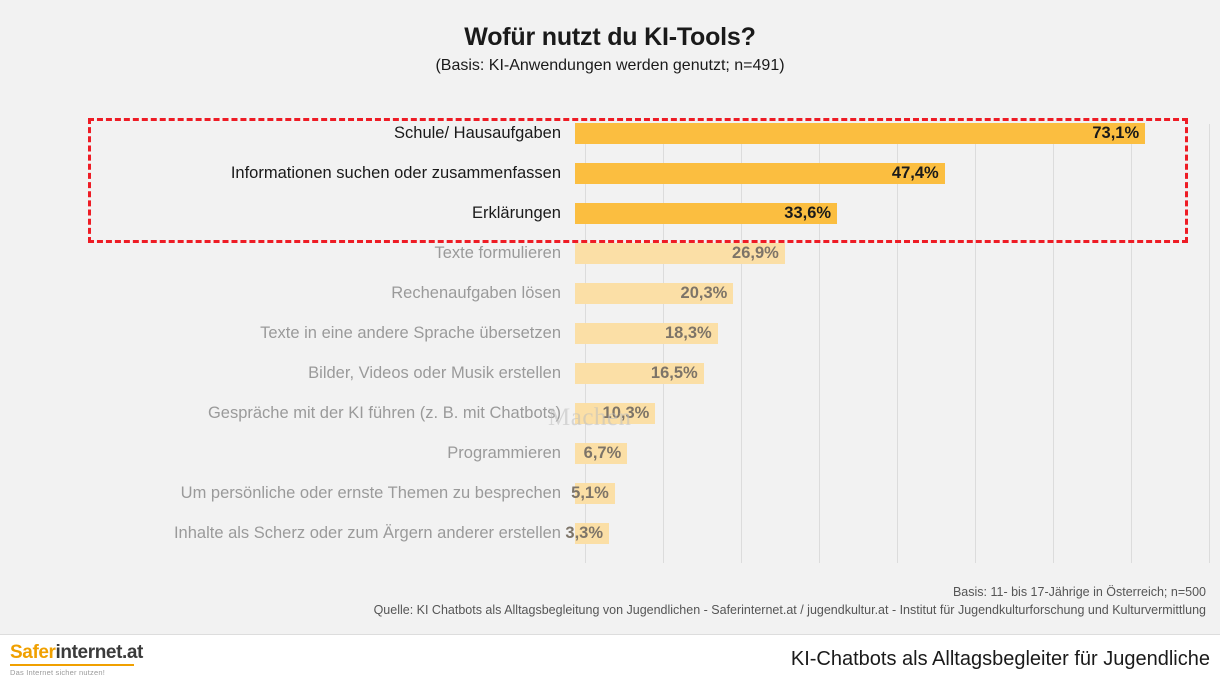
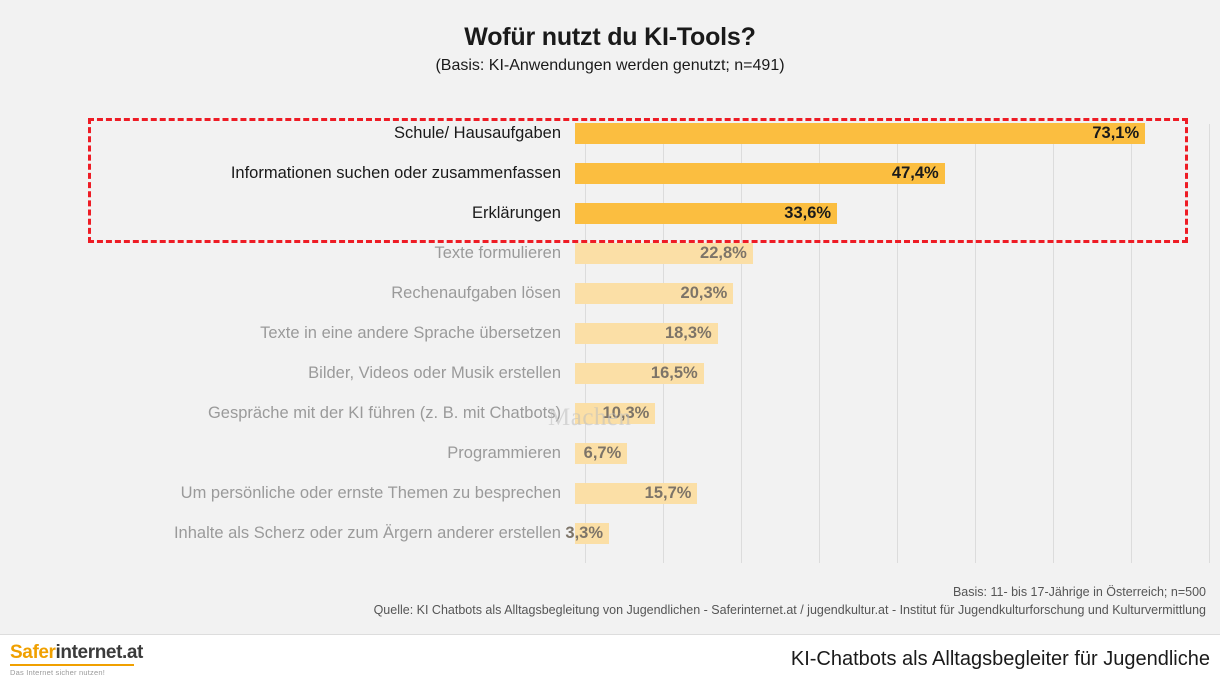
Texte formulieren: 26,9% -> 22,8%
Um persönliche oder ernste Themen zu besprechen: 5,1% -> 15,7%
